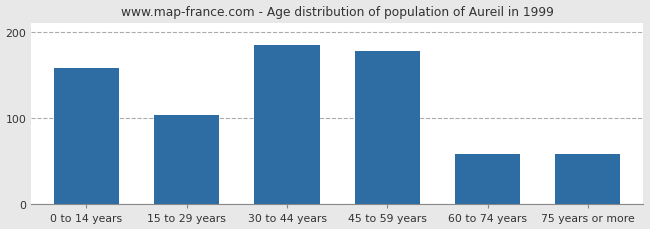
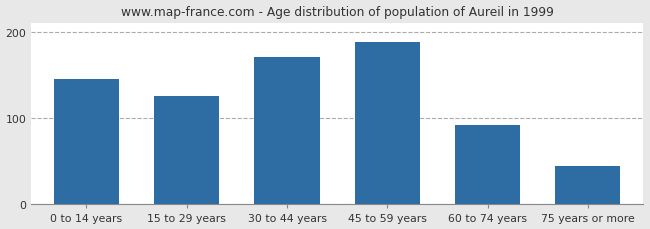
0 to 14 years: 158 -> 145
15 to 29 years: 104 -> 125
30 to 44 years: 184 -> 170
45 to 59 years: 178 -> 188
60 to 74 years: 58 -> 92
75 years or more: 58 -> 45
